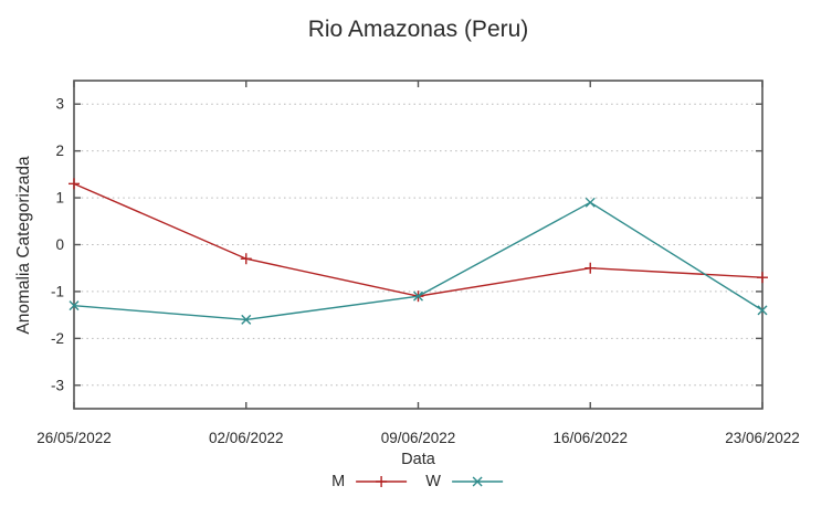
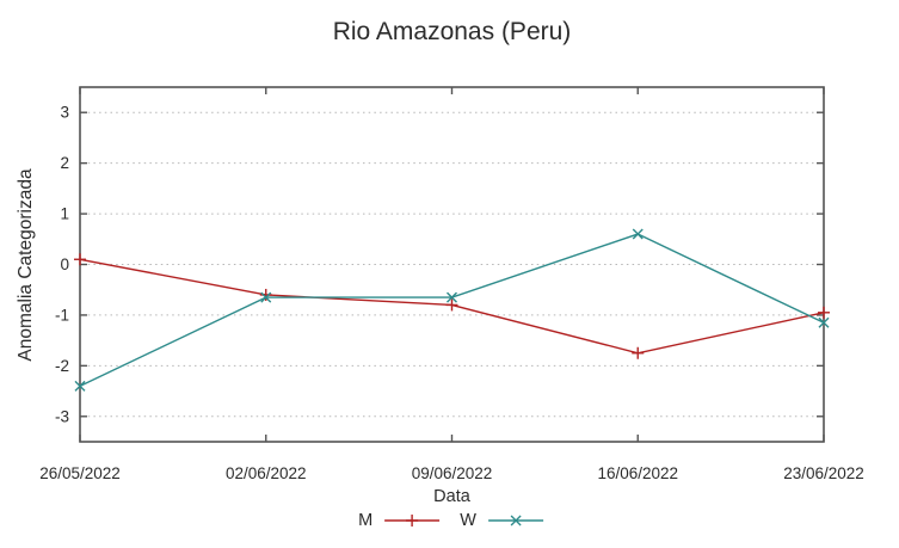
M/26/05/2022: 1.3 -> 0.1
W/26/05/2022: -1.3 -> -2.4
M/02/06/2022: -0.3 -> -0.6
W/02/06/2022: -1.6 -> -0.7
M/09/06/2022: -1.1 -> -0.8
W/09/06/2022: -1.1 -> -0.7
M/16/06/2022: -0.5 -> -1.8
W/16/06/2022: 0.9 -> 0.6
M/23/06/2022: -0.7 -> -0.9
W/23/06/2022: -1.4 -> -1.1
